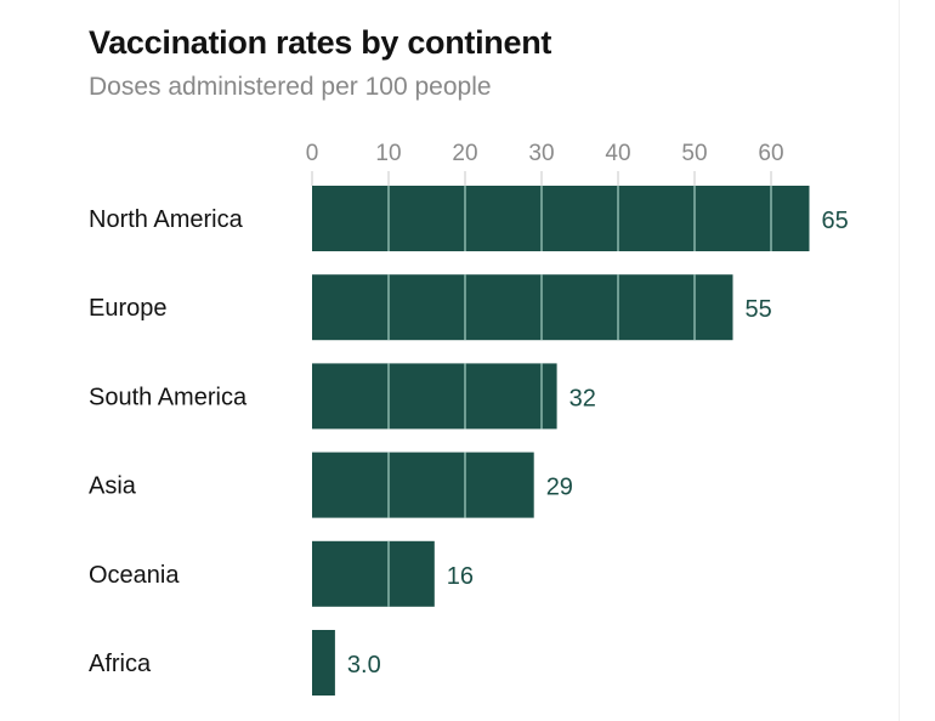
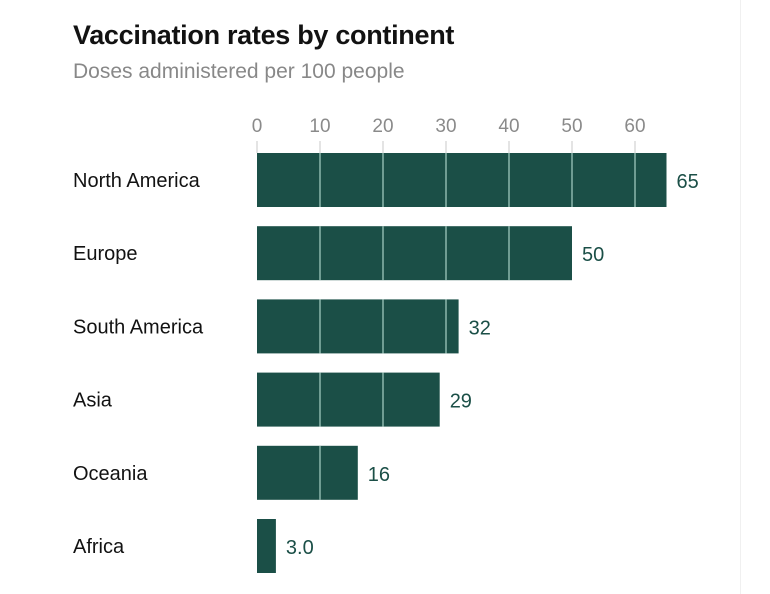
Europe: 55 -> 50
